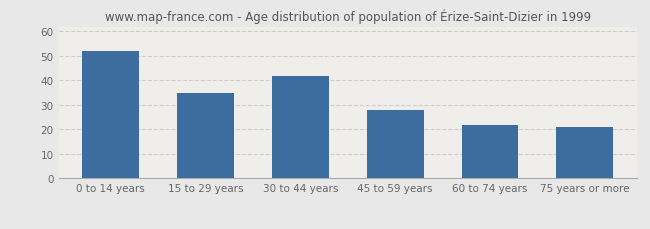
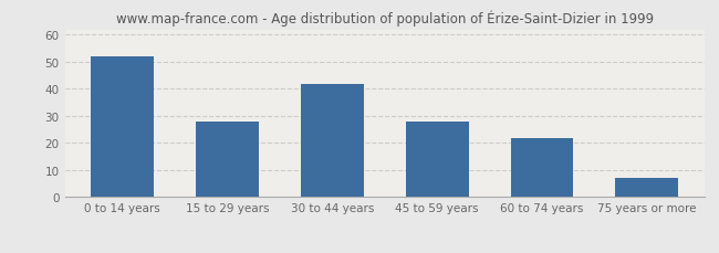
15 to 29 years: 35 -> 28
75 years or more: 21 -> 7
